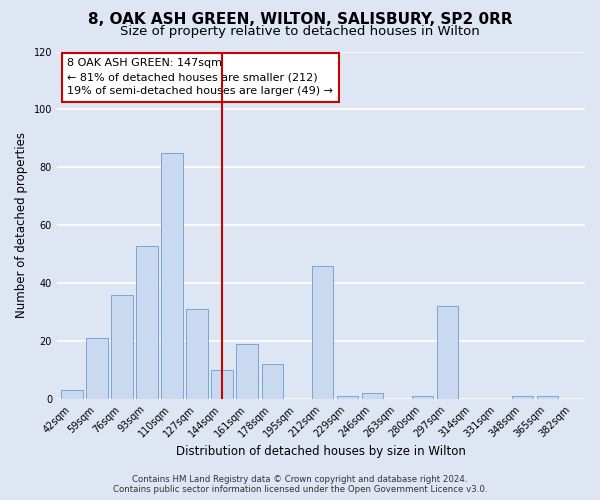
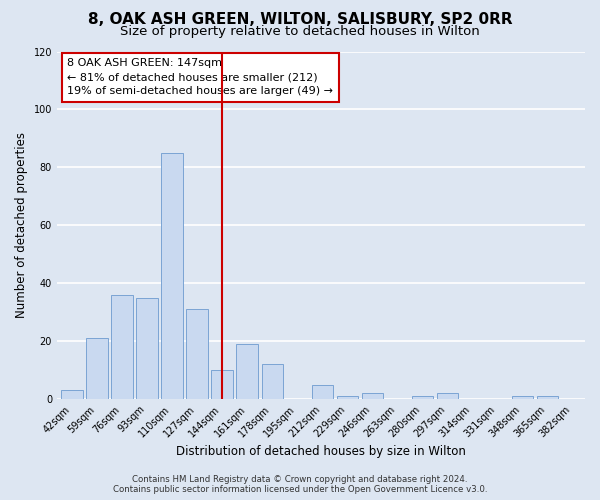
93sqm: 53 -> 35
212sqm: 46 -> 5
297sqm: 32 -> 2
